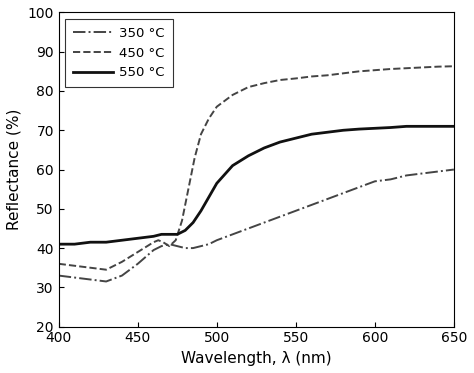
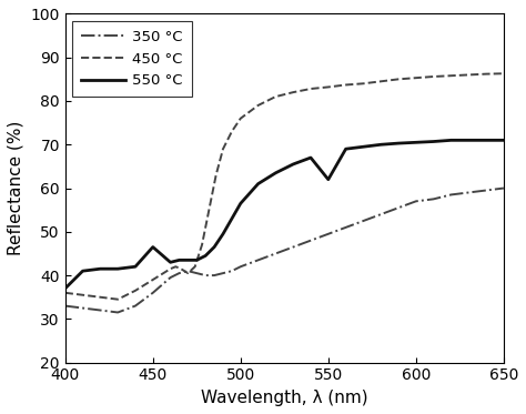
550 °C/400: 41.0 -> 37.0
550 °C/450: 42.5 -> 46.5
550 °C/550: 68.0 -> 62.0
